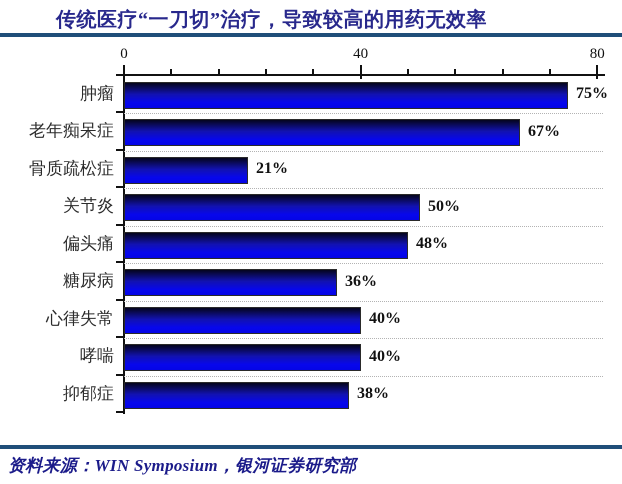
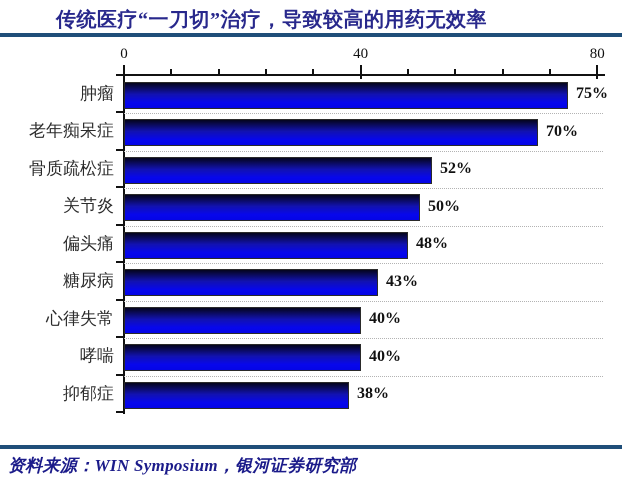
老年痴呆症: 67% -> 70%
骨质疏松症: 21% -> 52%
糖尿病: 36% -> 43%
